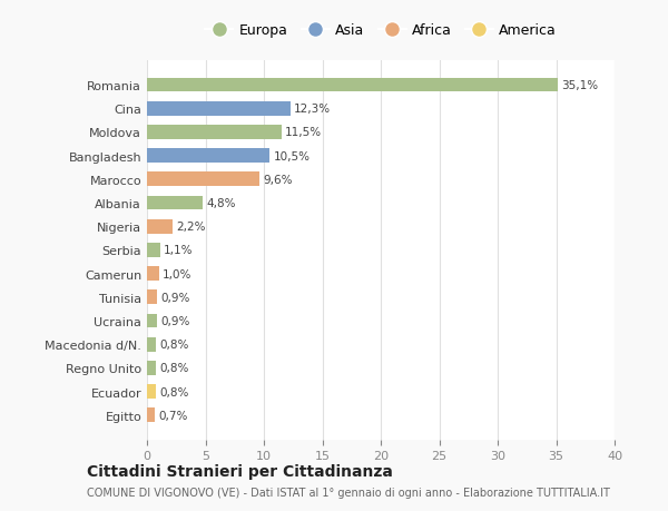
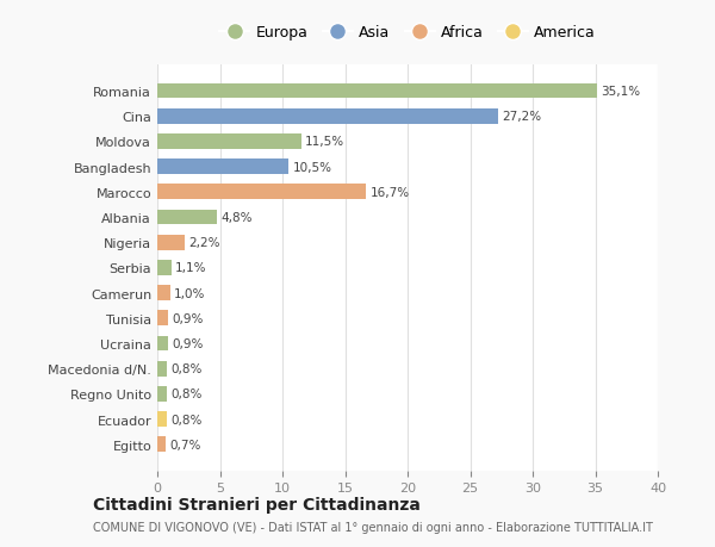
Cina: 12,3% -> 27,2%
Marocco: 9,6% -> 16,7%
